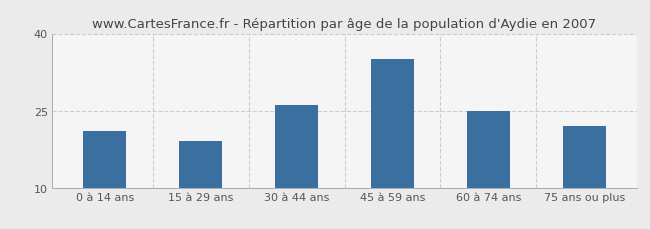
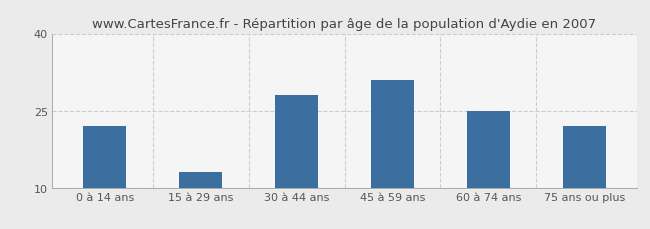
0 à 14 ans: 21 -> 22
15 à 29 ans: 19 -> 13
30 à 44 ans: 26 -> 28
45 à 59 ans: 35 -> 31
